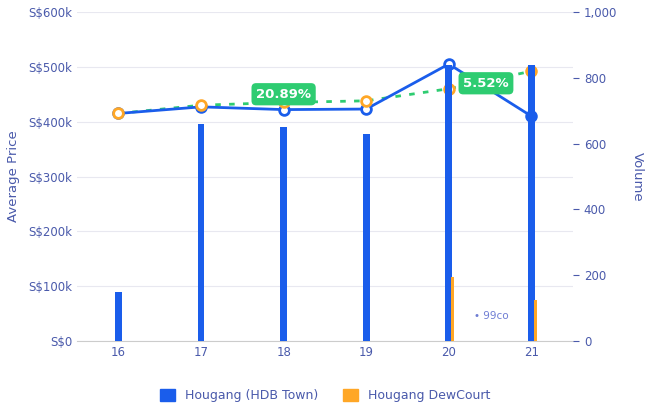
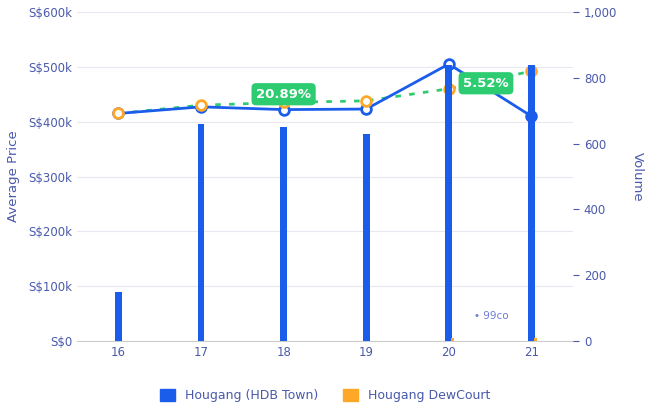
Hougang DewCourt/20: 195 -> 8
Hougang DewCourt/21: 125 -> 8
